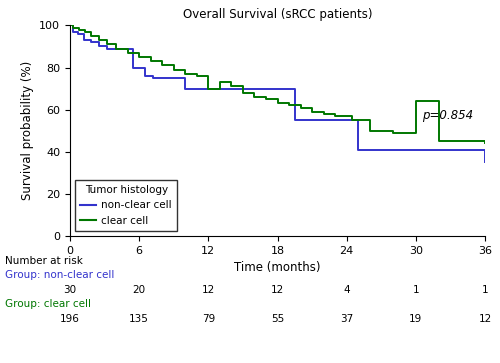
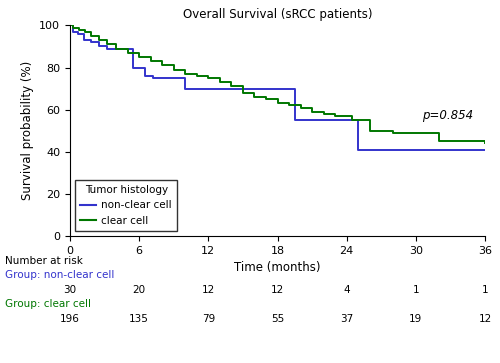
clear cell/12: 70 -> 75
clear cell/30: 64 -> 49
non-clear cell/36: 35 -> 41
